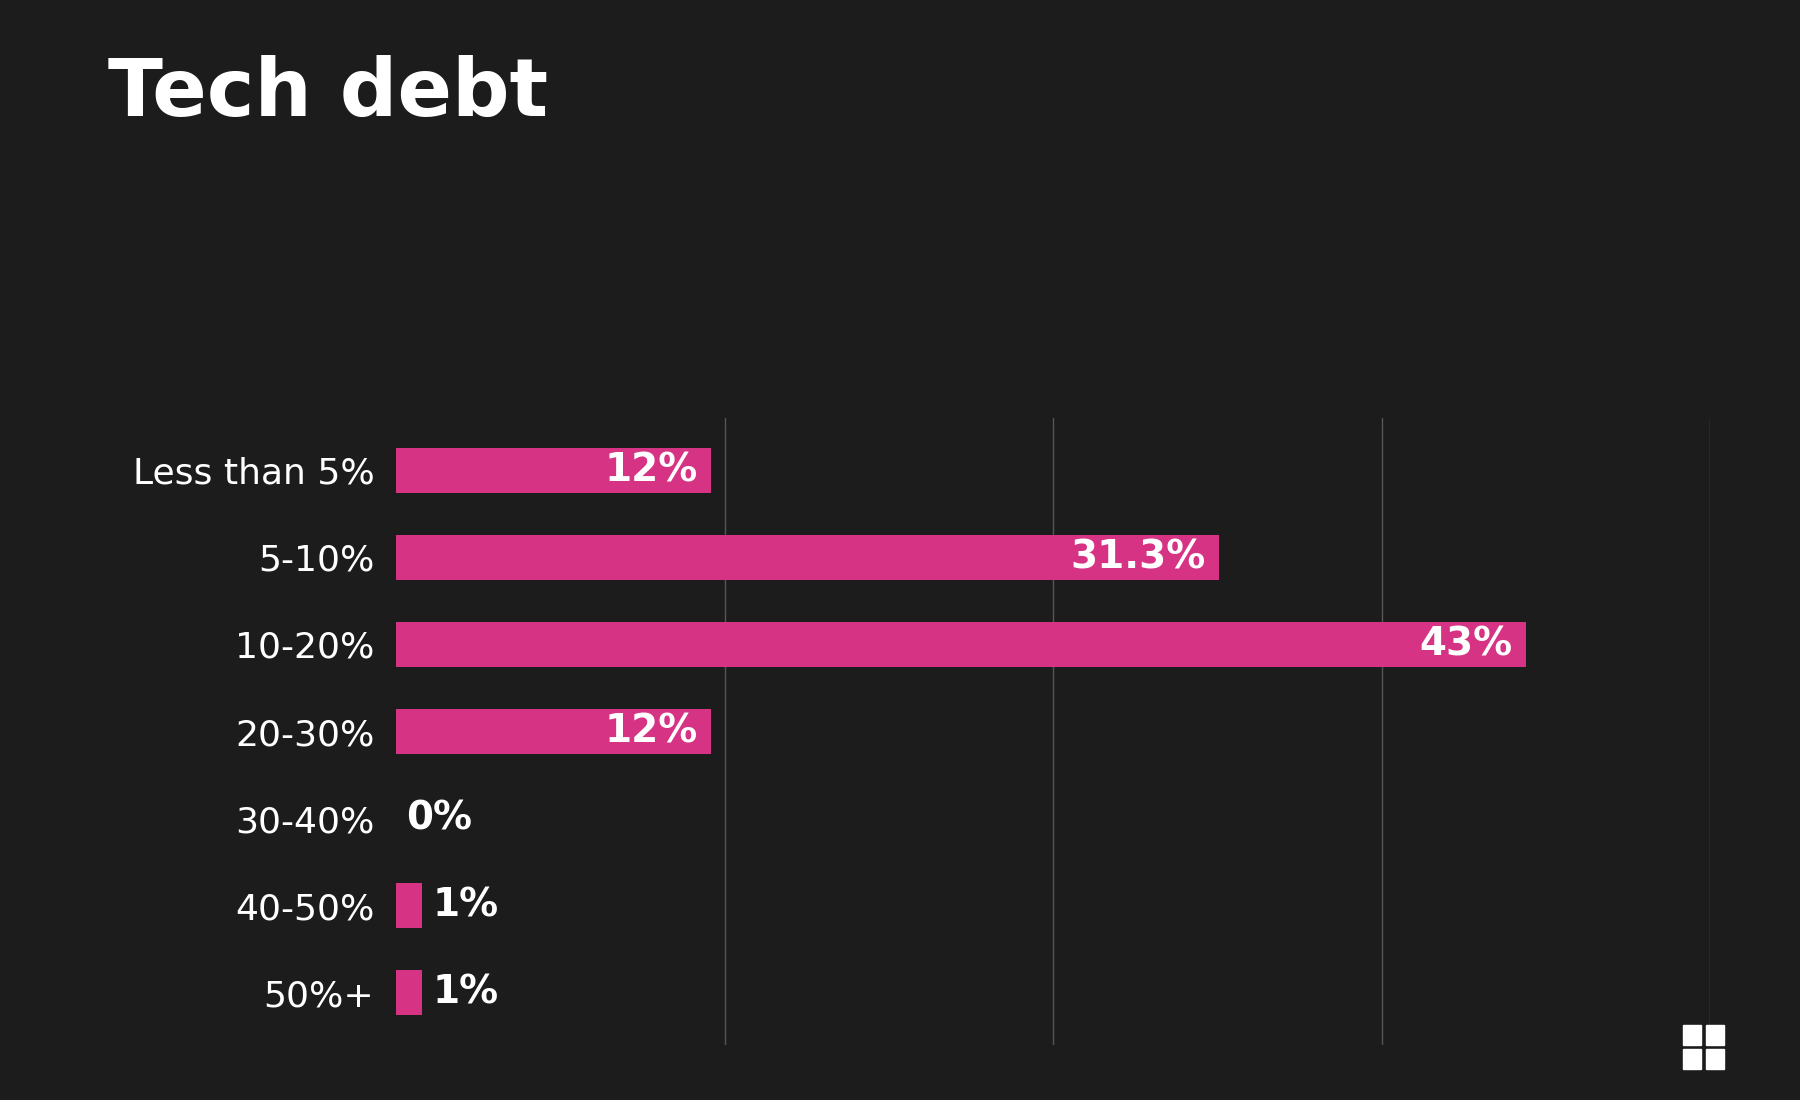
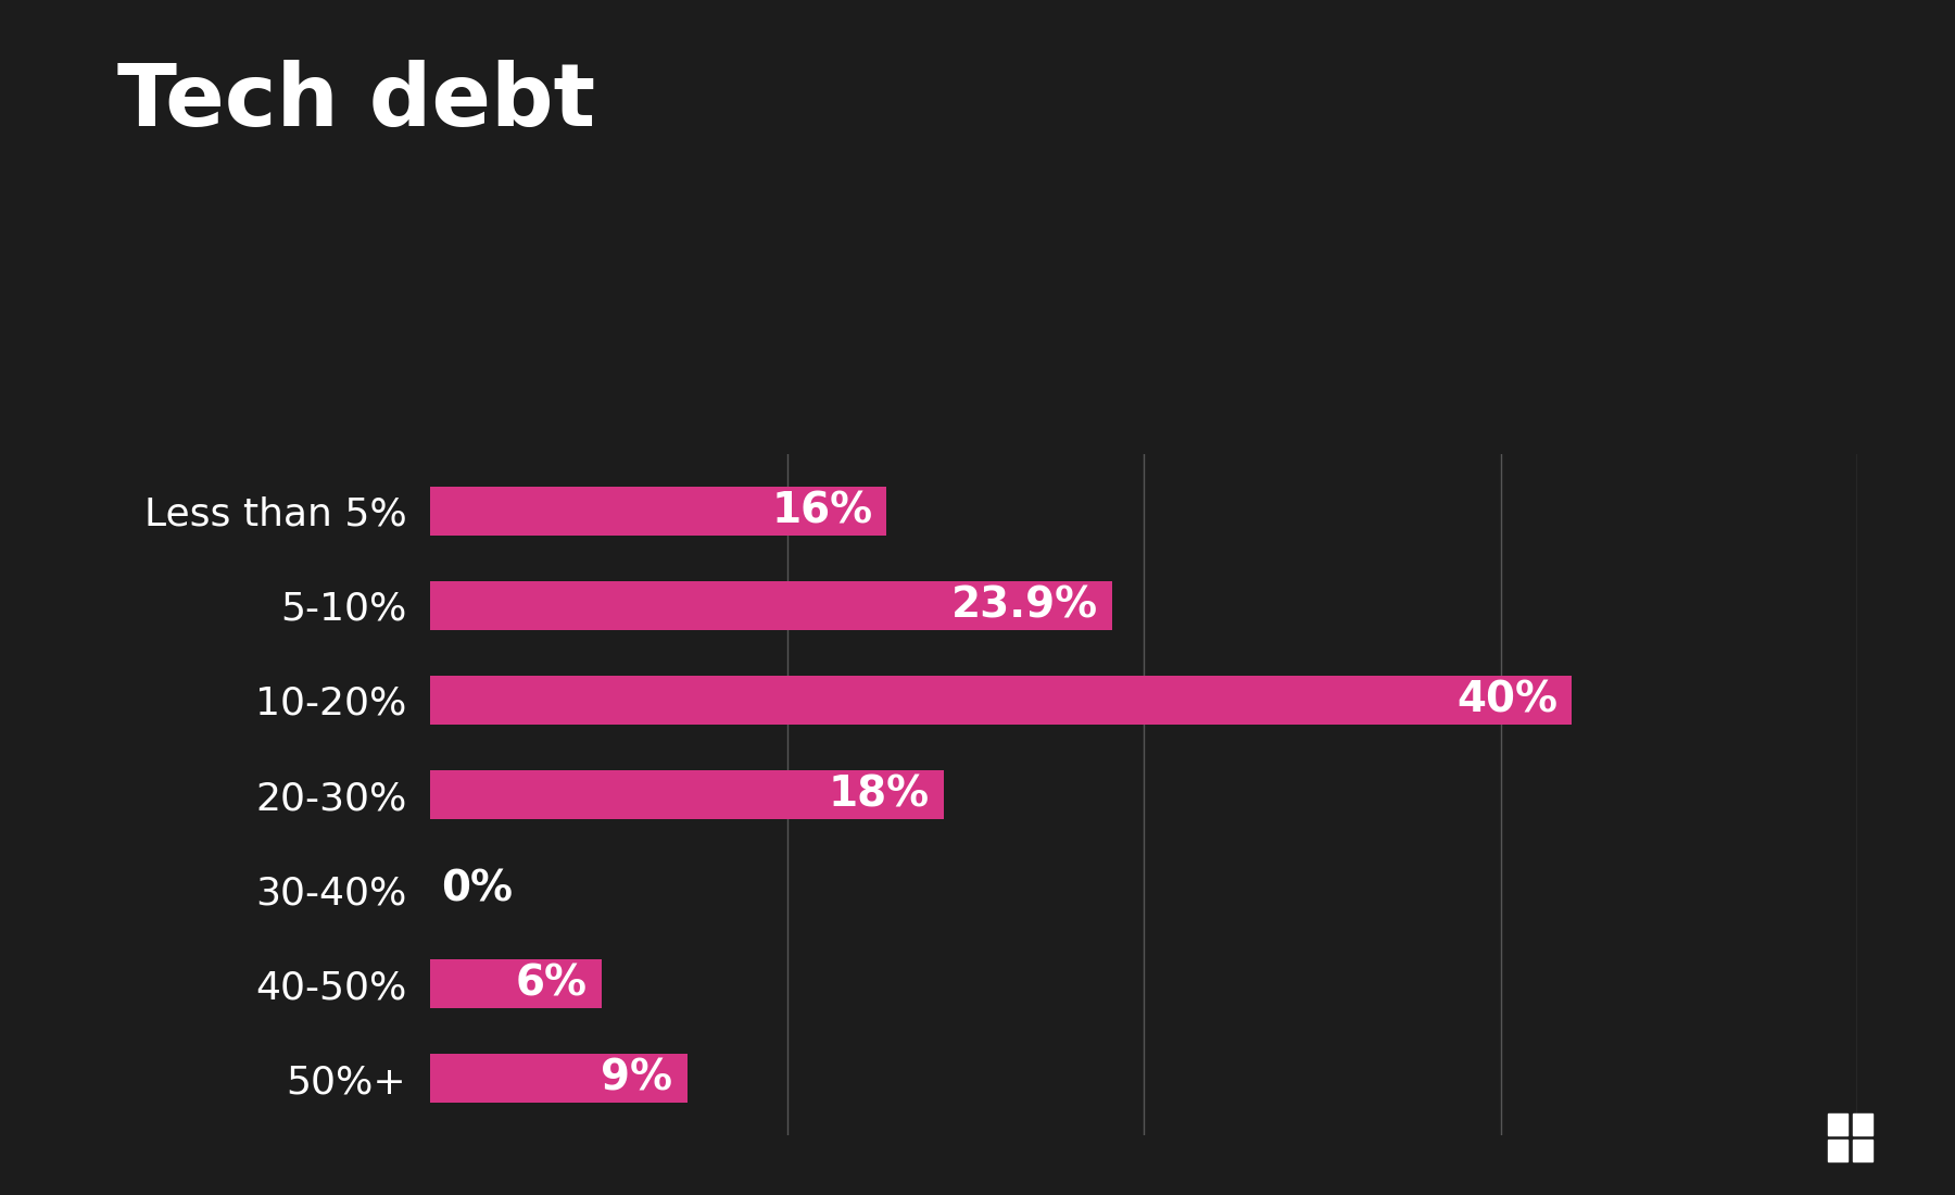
Less than 5%: 12% -> 16%
5-10%: 31.3% -> 23.9%
10-20%: 43% -> 40%
20-30%: 12% -> 18%
40-50%: 1% -> 6%
50%+: 1% -> 9%
